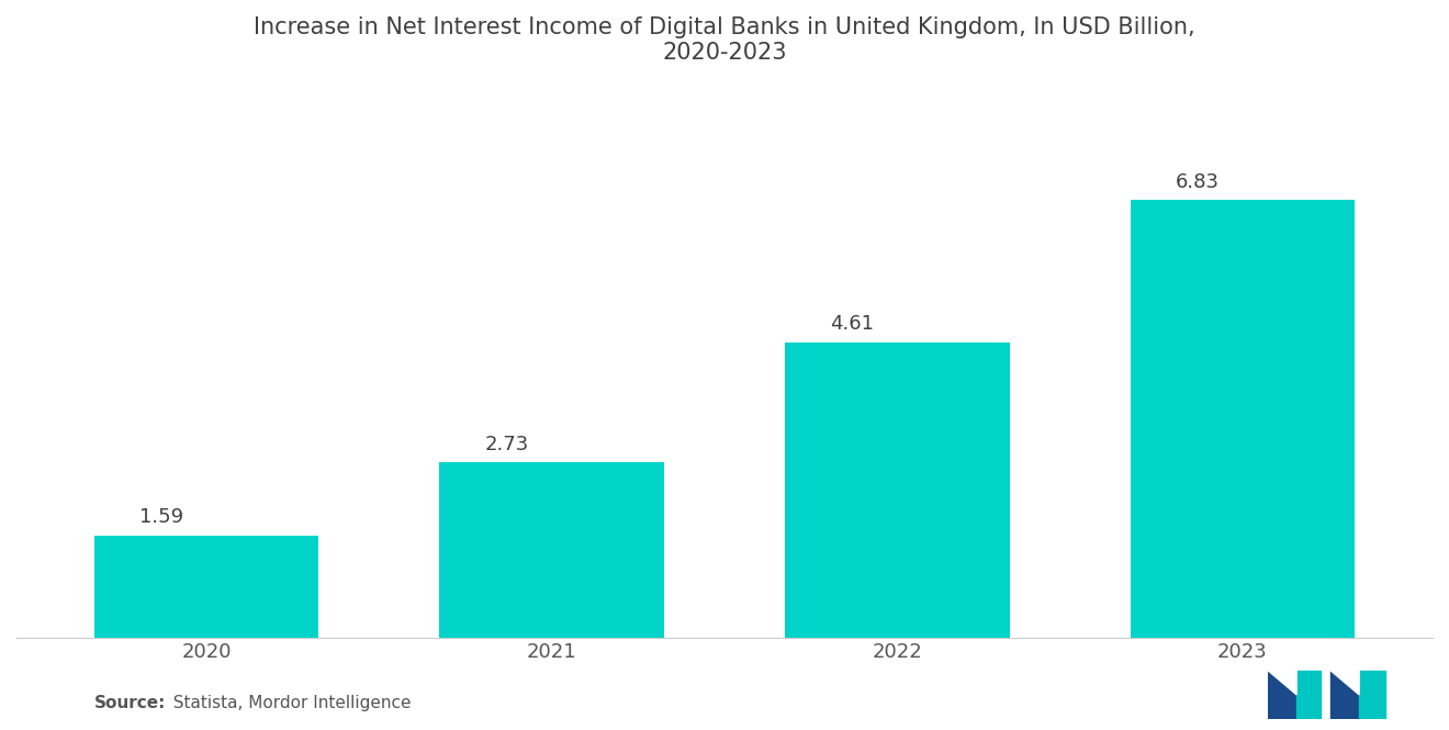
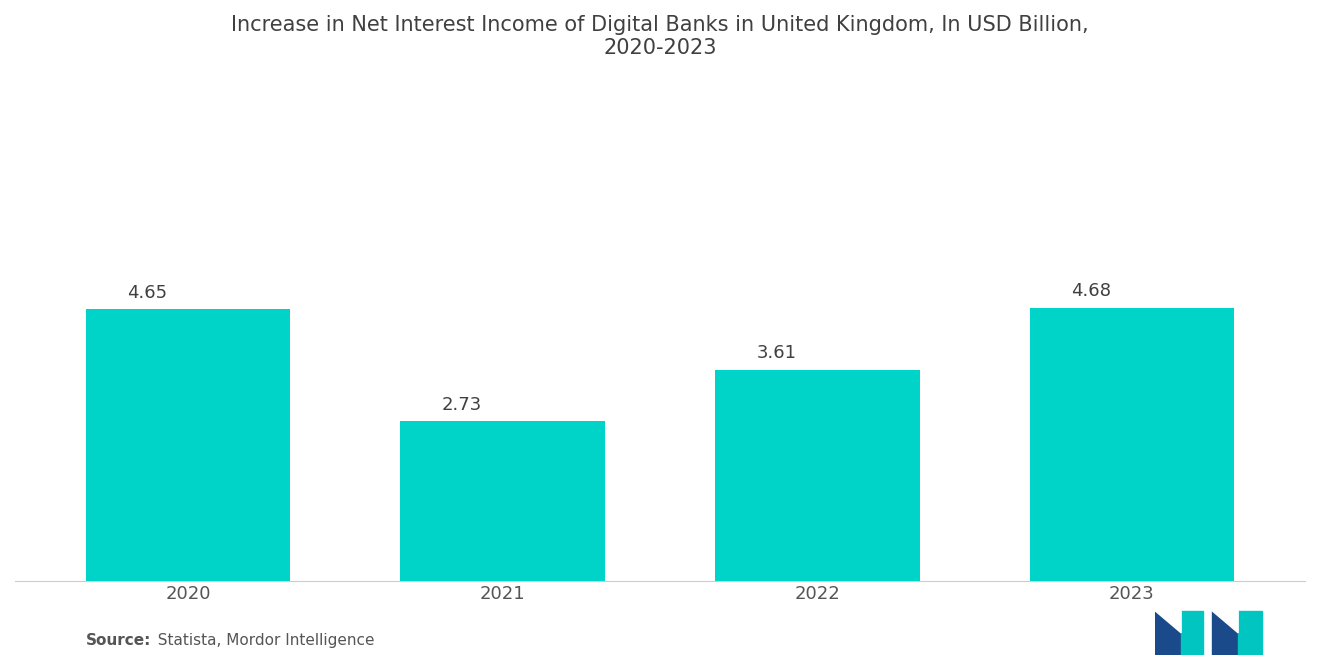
2020: 1.59 -> 4.65
2022: 4.61 -> 3.61
2023: 6.83 -> 4.68
